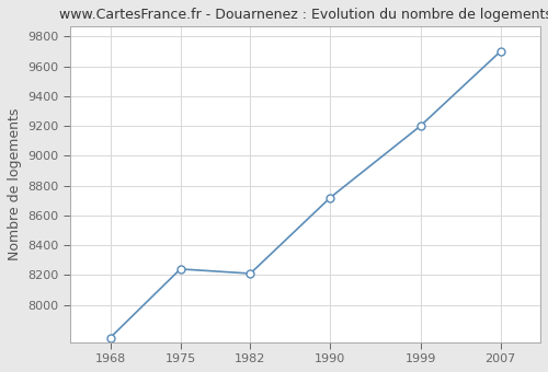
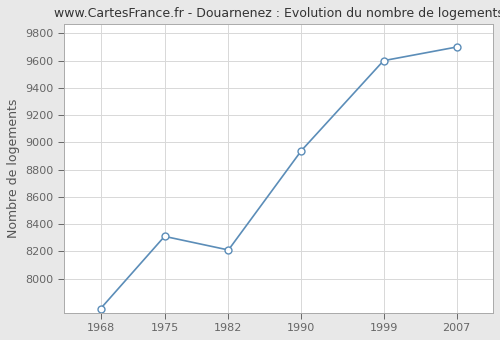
1975: 8240 -> 8310
1990: 8720 -> 8940
1999: 9200 -> 9600
